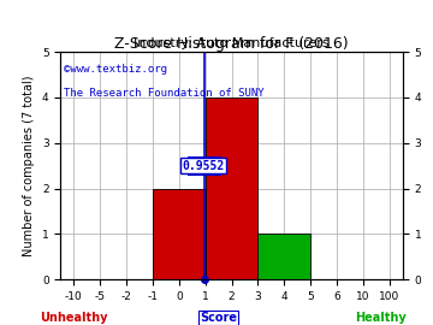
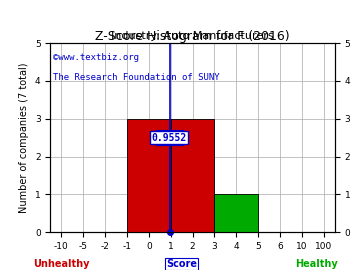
0: 2 -> 3
2: 4 -> 3
